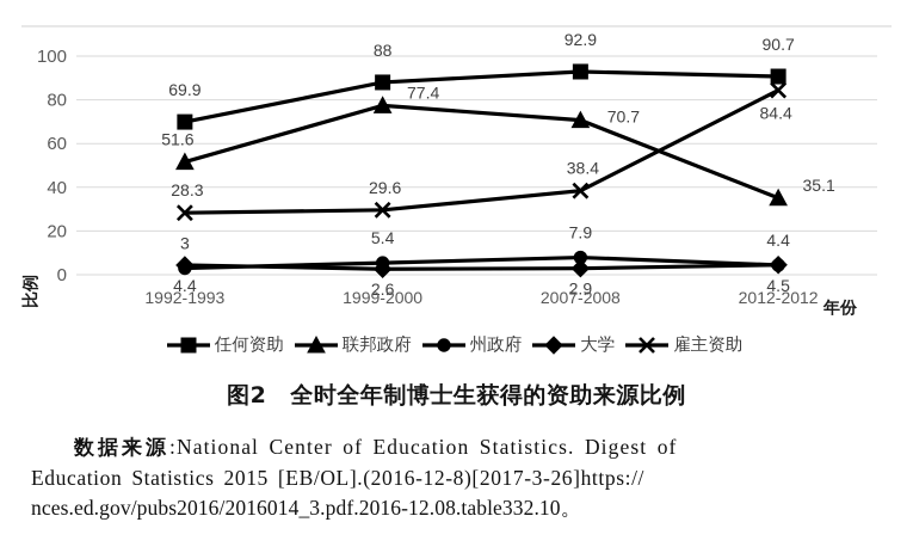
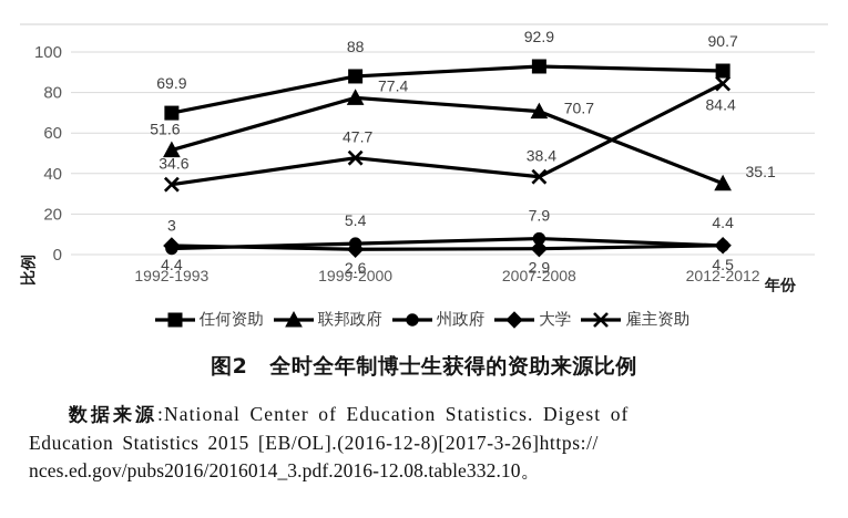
雇主资助/1992-1993: 28.3 -> 34.6
雇主资助/1999-2000: 29.6 -> 47.7
